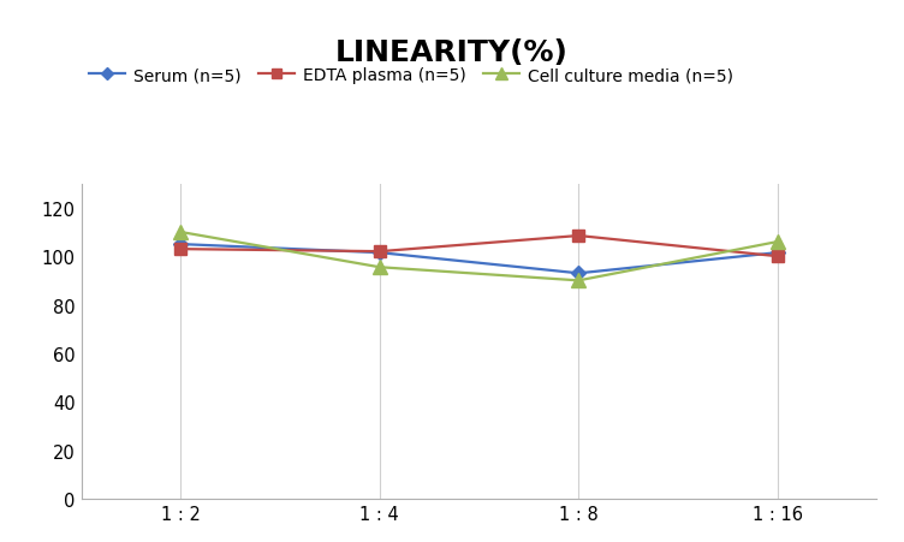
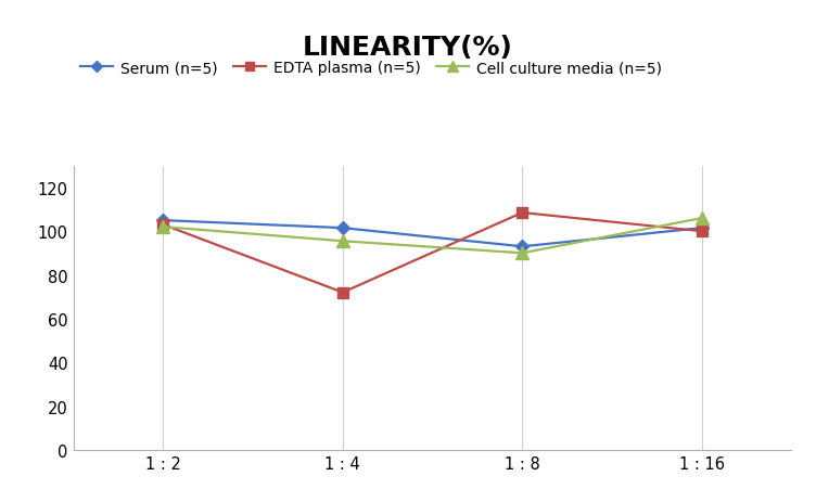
Cell culture media (n=5)/1 : 2: 110.0 -> 102.0
EDTA plasma (n=5)/1 : 4: 102.0 -> 72.0
